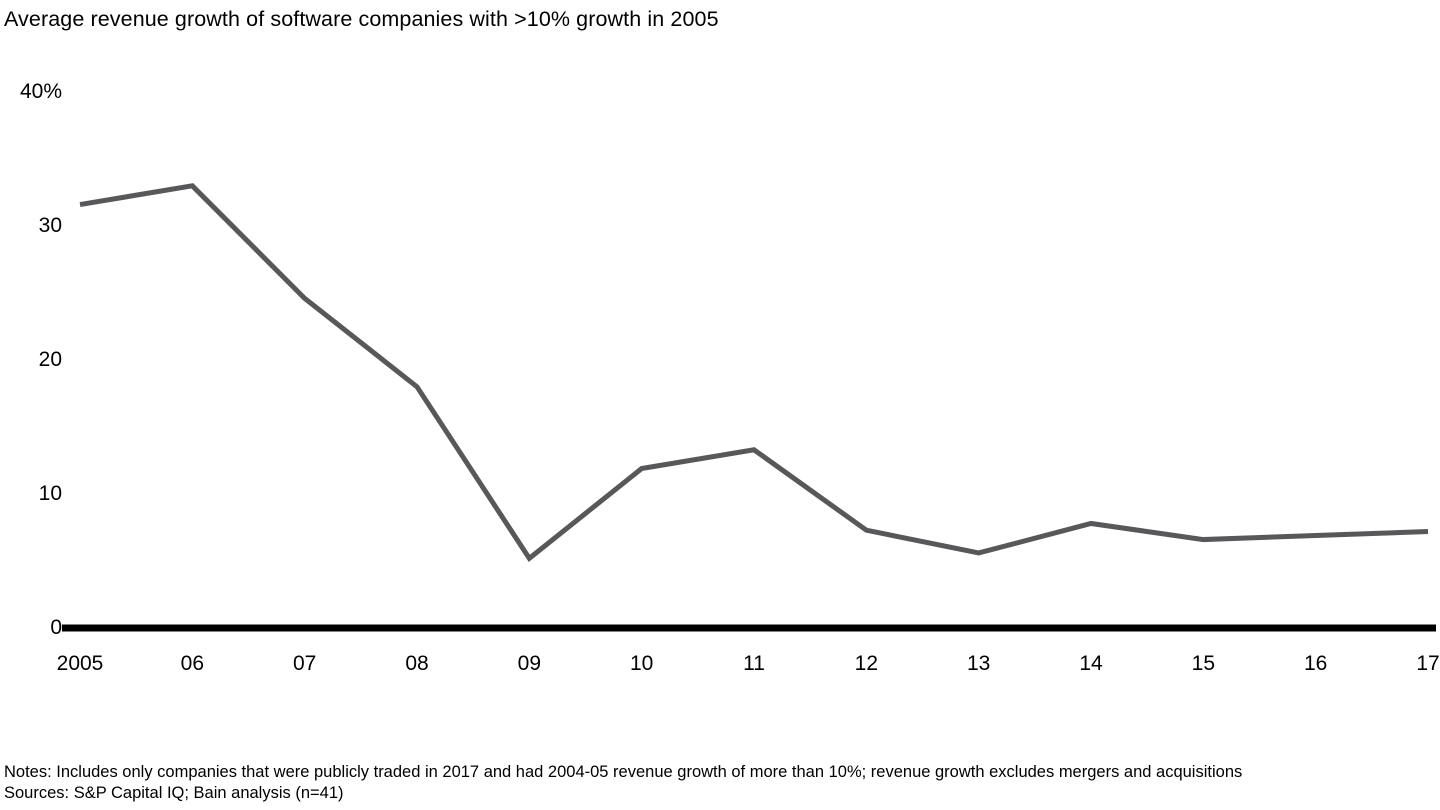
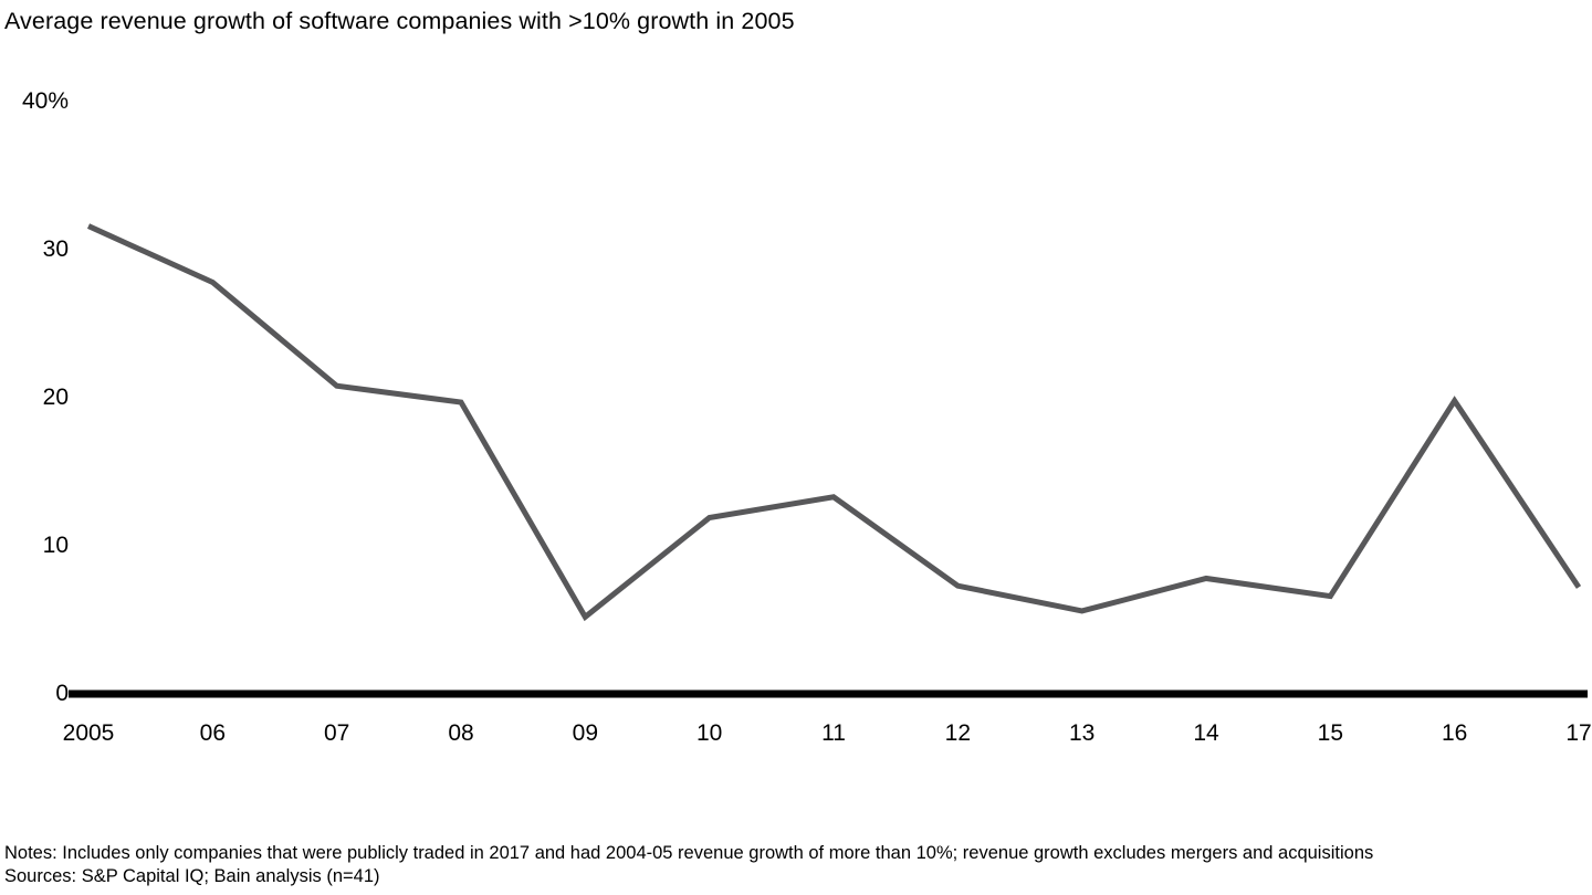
06: 33.0% -> 27.8%
07: 24.6% -> 20.8%
08: 18.0% -> 19.7%
16: 6.9% -> 19.8%
